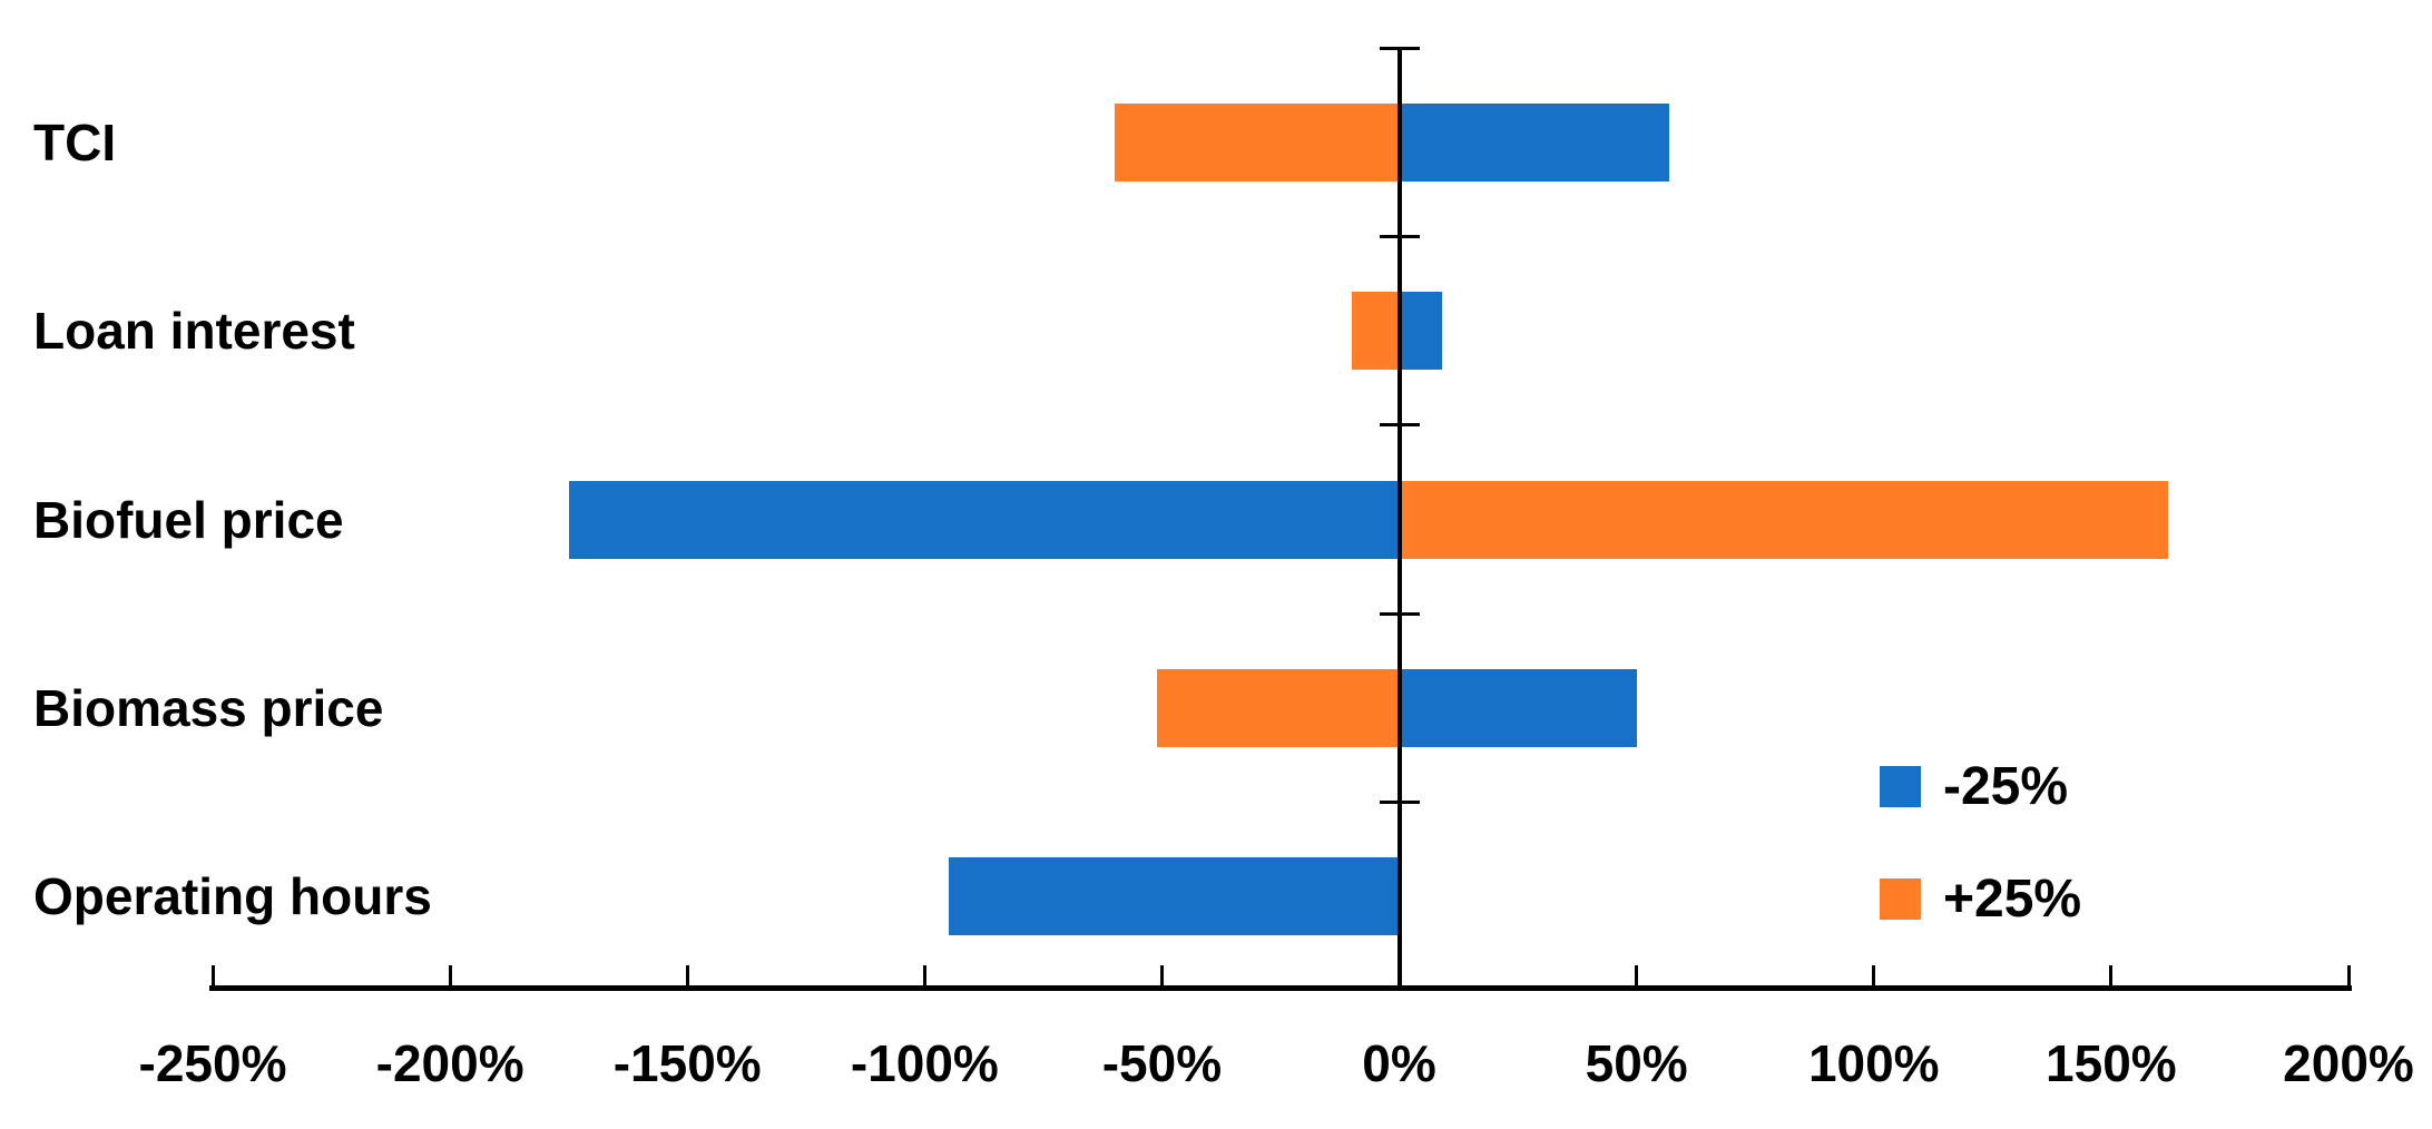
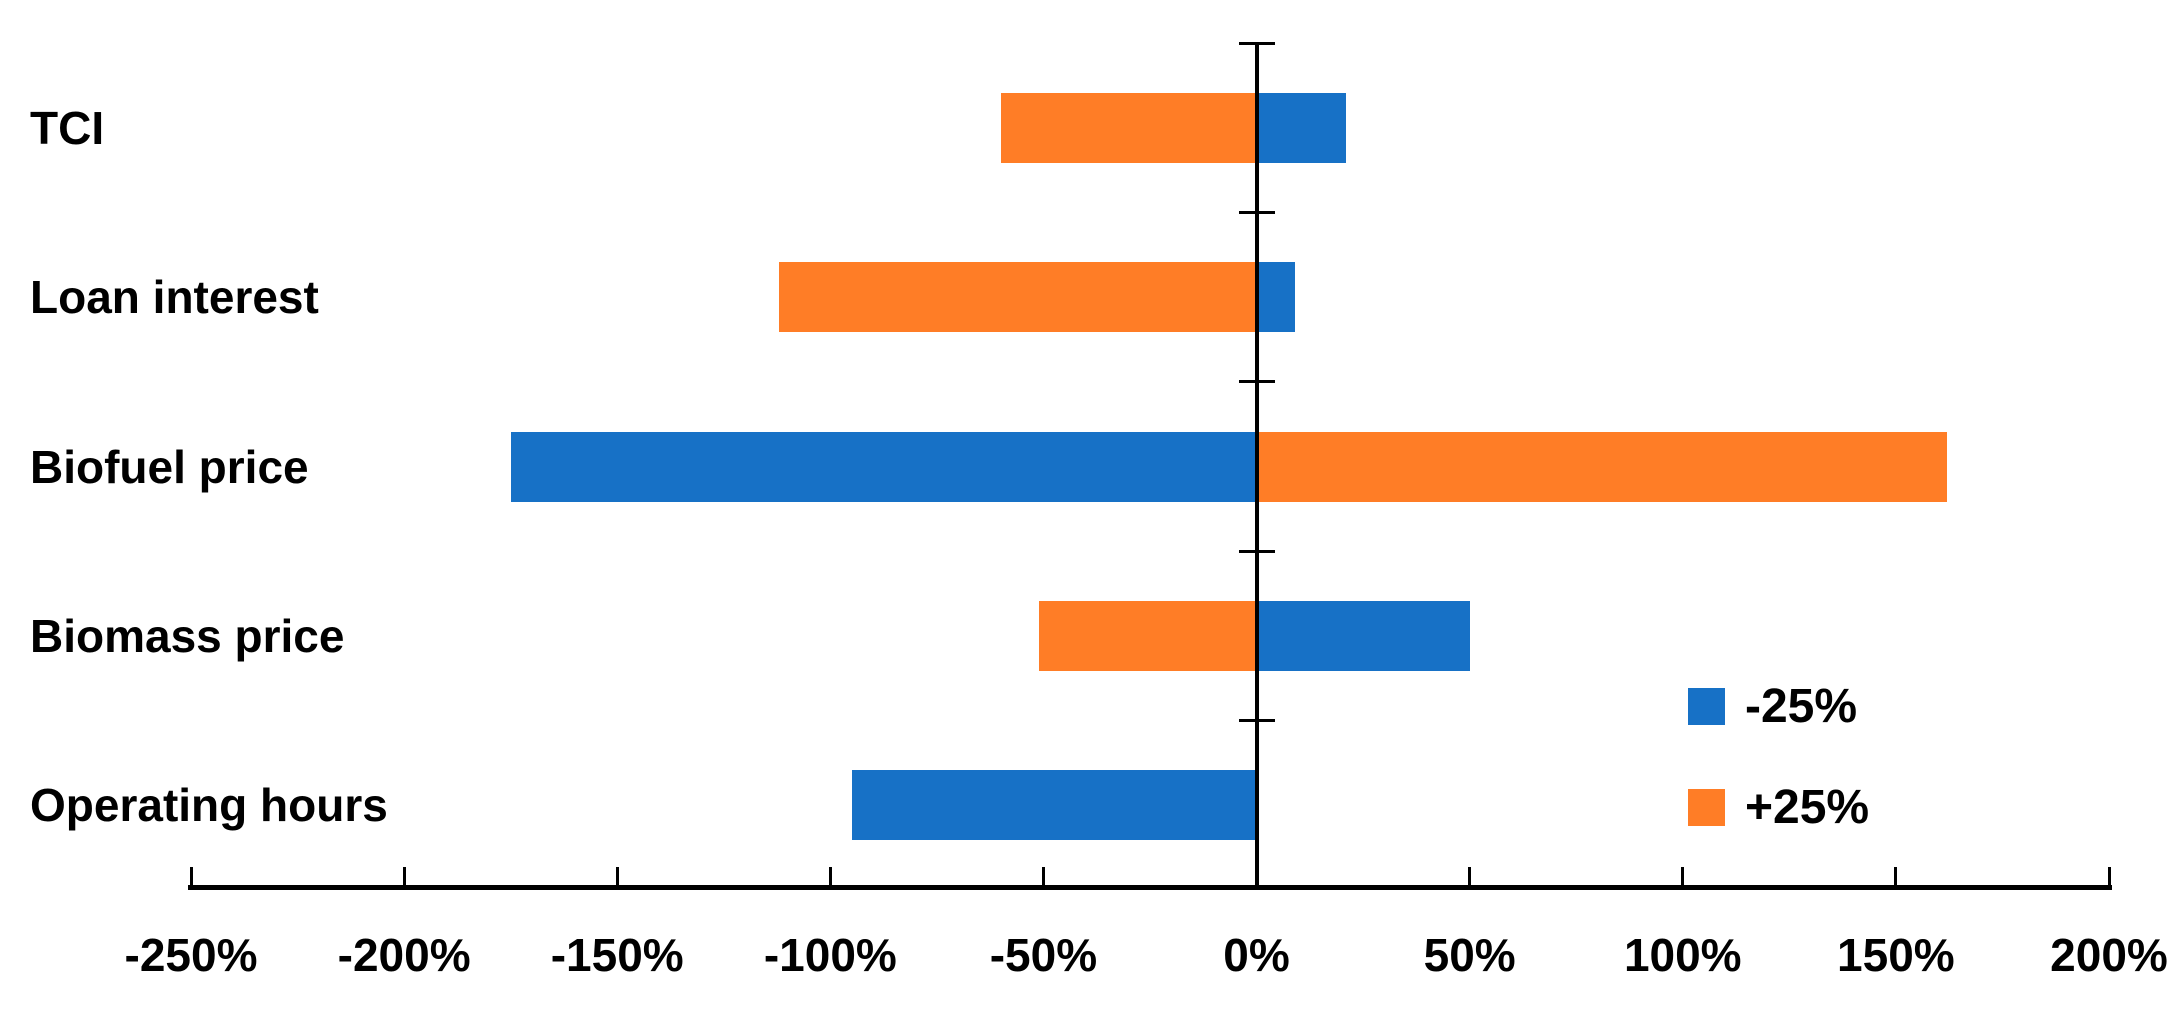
-25%/TCI: 57% -> 21%
+25%/Loan interest: -10% -> -112%
